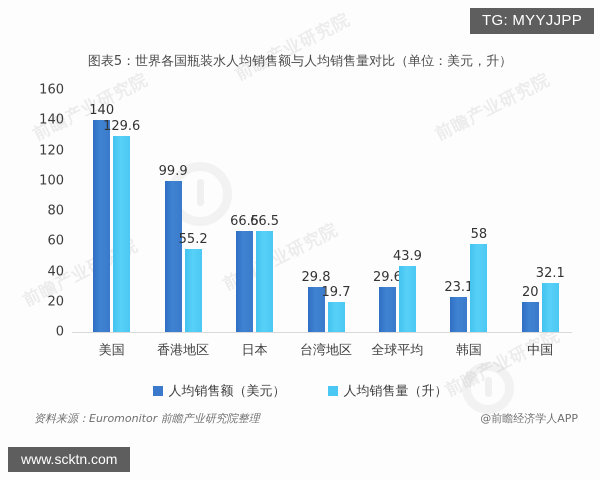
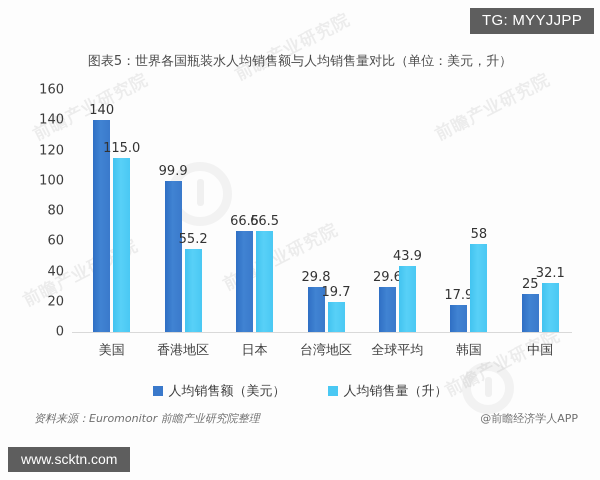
人均销售量（升）/美国: 129.6 -> 115.0
人均销售额（美元）/韩国: 23.1 -> 17.9
人均销售额（美元）/中国: 20 -> 25
